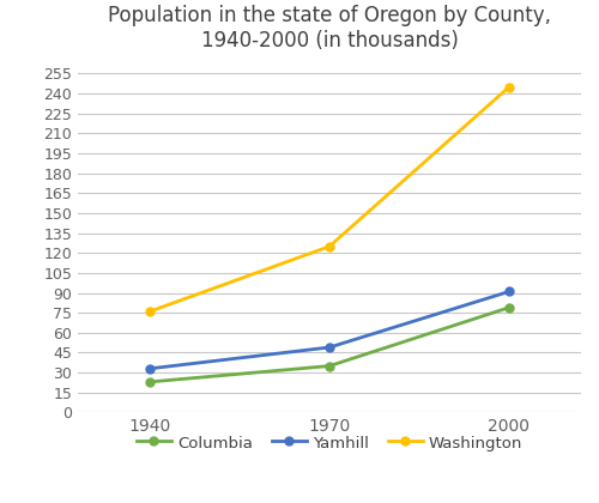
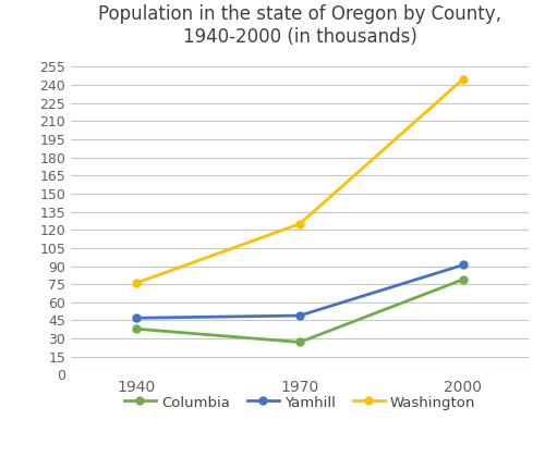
Columbia/1940: 23 -> 38
Yamhill/1940: 33 -> 47
Columbia/1970: 35 -> 27
